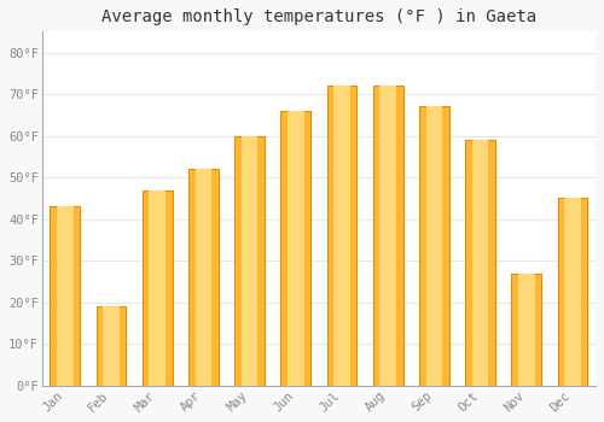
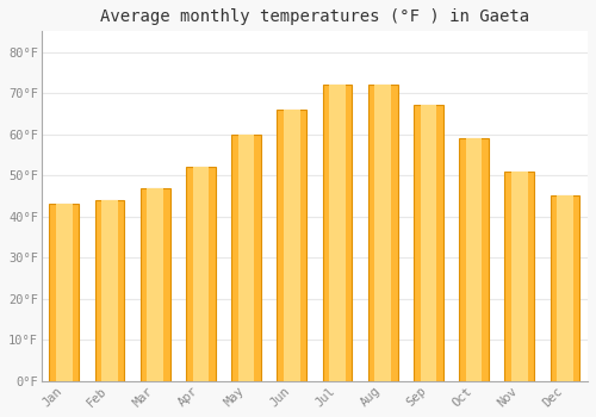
Feb: 19°F -> 44°F
Nov: 27°F -> 51°F
